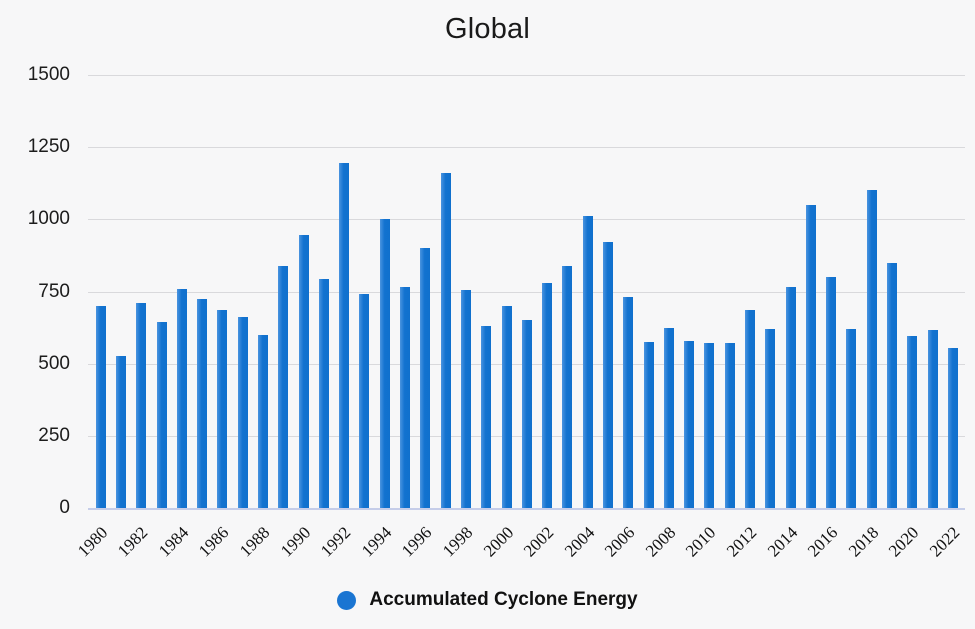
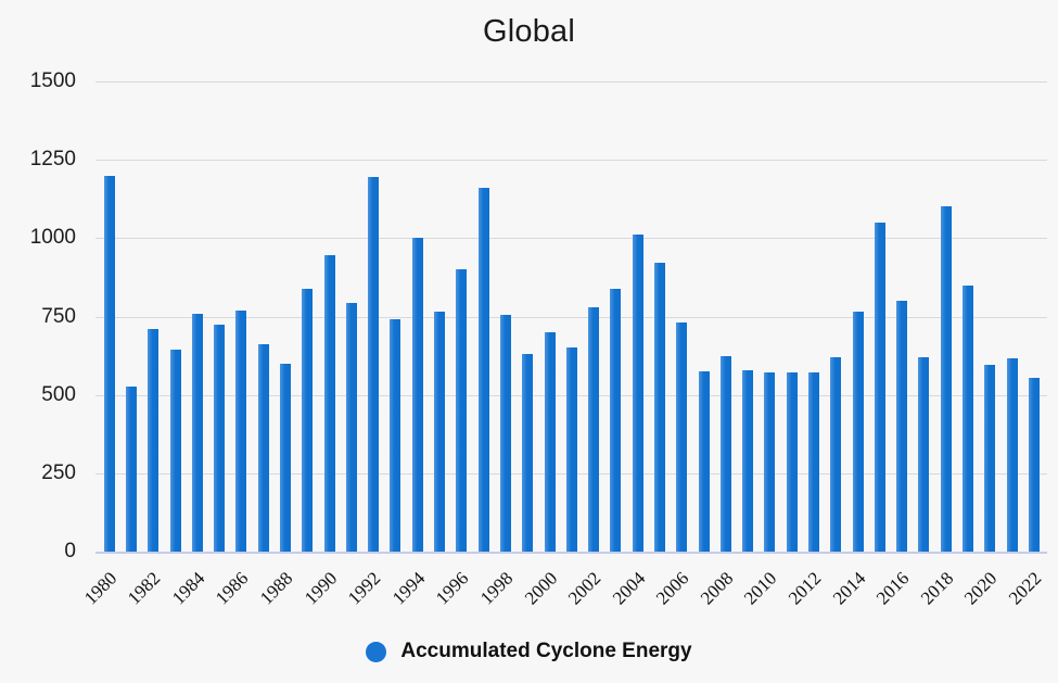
1980: 700 -> 1200
1986: 680 -> 770
2012: 680 -> 570
